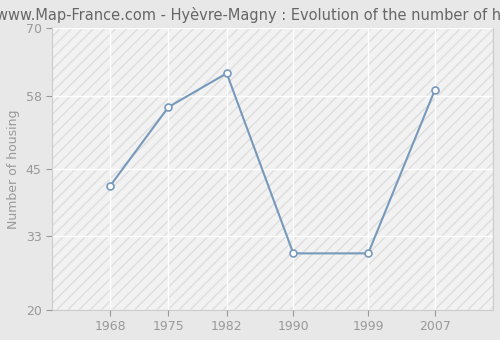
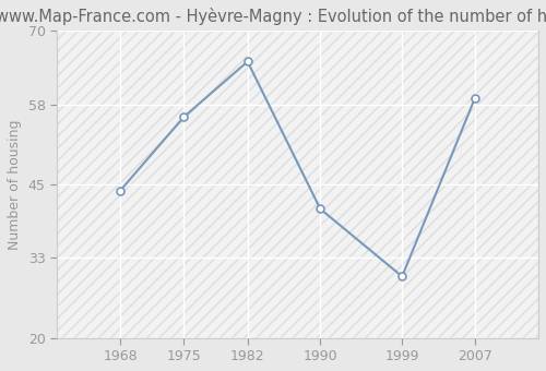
1968: 42 -> 44
1982: 62 -> 65
1990: 30 -> 41
